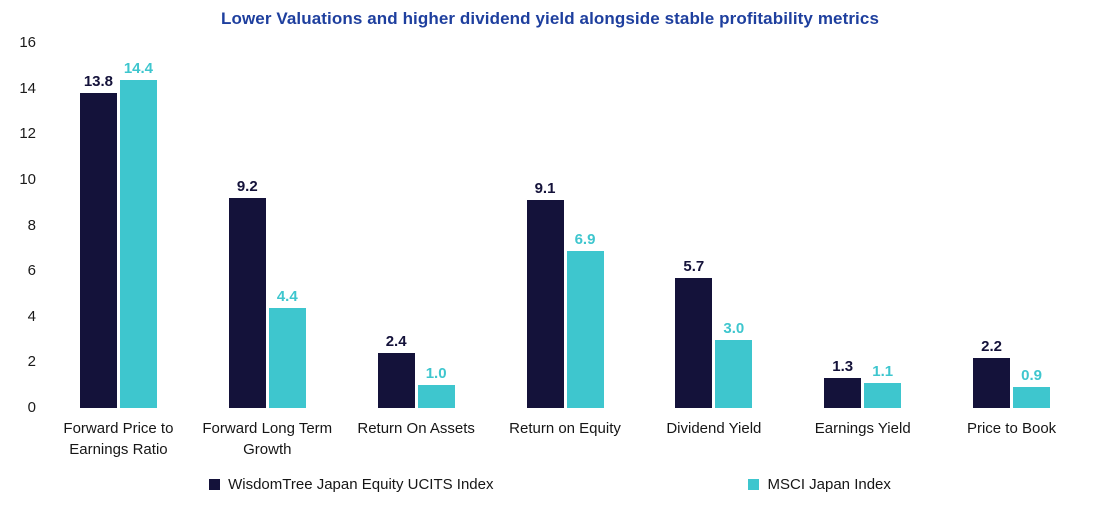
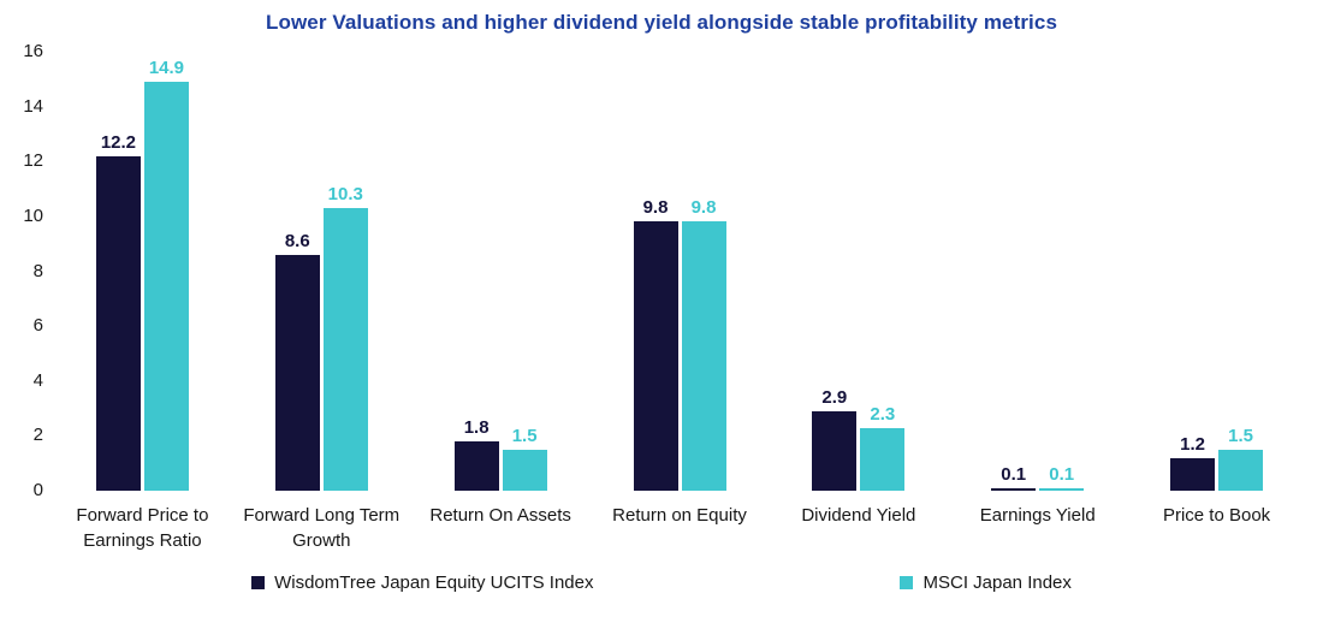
WisdomTree Japan Equity UCITS Index/Forward Price to Earnings Ratio: 13.8 -> 12.2
MSCI Japan Index/Forward Price to Earnings Ratio: 14.4 -> 14.9
WisdomTree Japan Equity UCITS Index/Forward Long Term Growth: 9.2 -> 8.6
MSCI Japan Index/Forward Long Term Growth: 4.4 -> 10.3
WisdomTree Japan Equity UCITS Index/Return On Assets: 2.4 -> 1.8
MSCI Japan Index/Return On Assets: 1.0 -> 1.5
WisdomTree Japan Equity UCITS Index/Return on Equity: 9.1 -> 9.8
MSCI Japan Index/Return on Equity: 6.9 -> 9.8
WisdomTree Japan Equity UCITS Index/Dividend Yield: 5.7 -> 2.9
MSCI Japan Index/Dividend Yield: 3.0 -> 2.3
WisdomTree Japan Equity UCITS Index/Earnings Yield: 1.3 -> 0.1
MSCI Japan Index/Earnings Yield: 1.1 -> 0.1
WisdomTree Japan Equity UCITS Index/Price to Book: 2.2 -> 1.2
MSCI Japan Index/Price to Book: 0.9 -> 1.5
